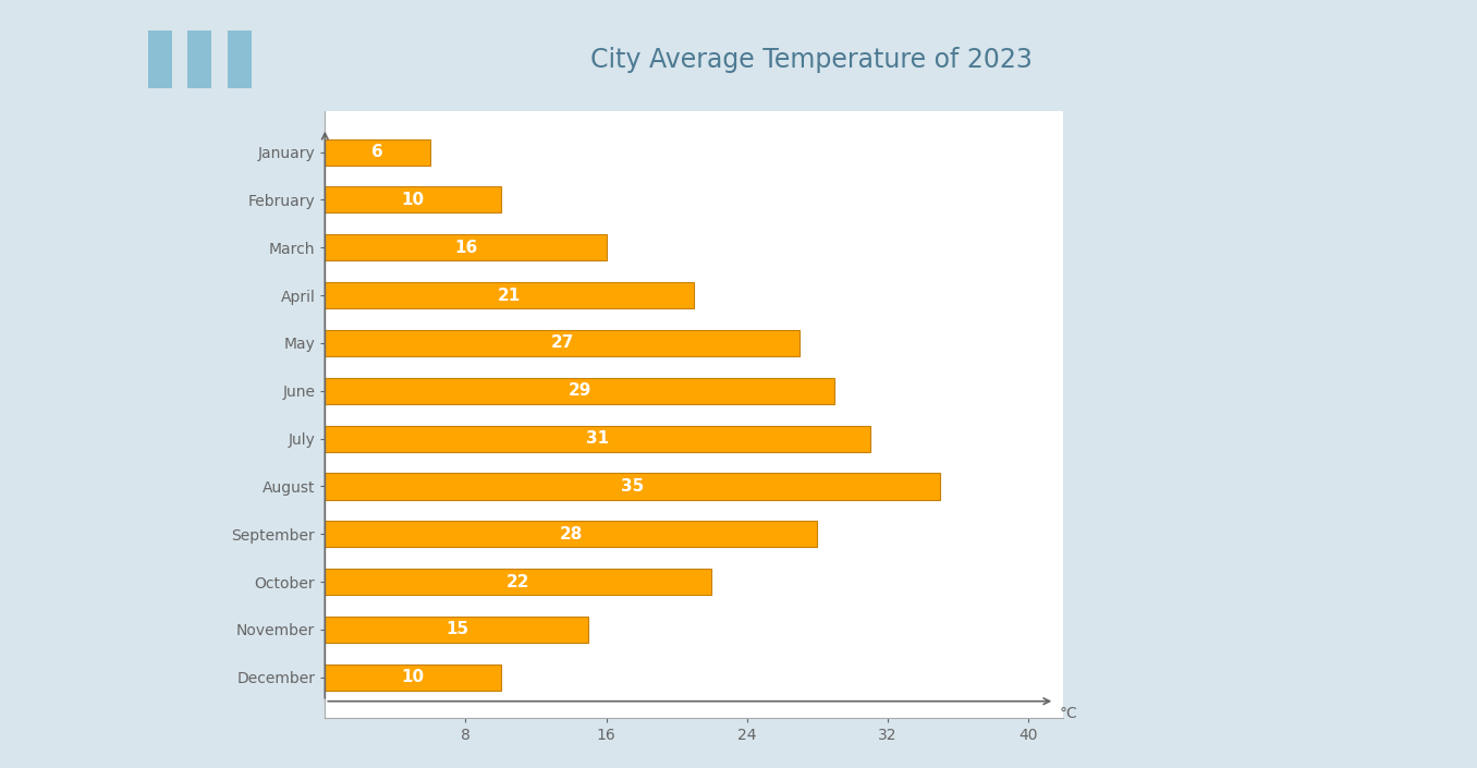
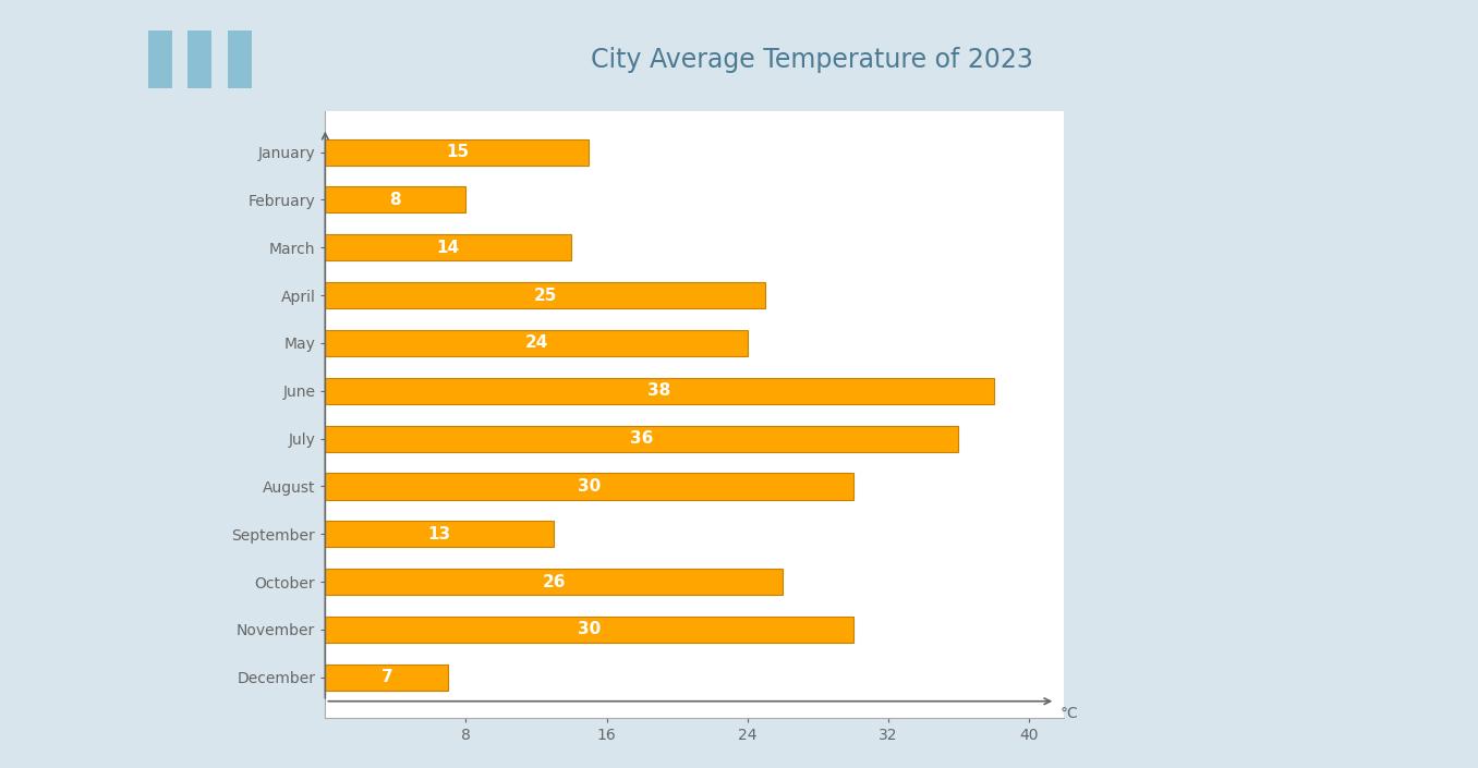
January: 6 -> 15
February: 10 -> 8
March: 16 -> 14
April: 21 -> 25
May: 27 -> 24
June: 29 -> 38
July: 31 -> 36
August: 35 -> 30
September: 28 -> 13
October: 22 -> 26
November: 15 -> 30
December: 10 -> 7
